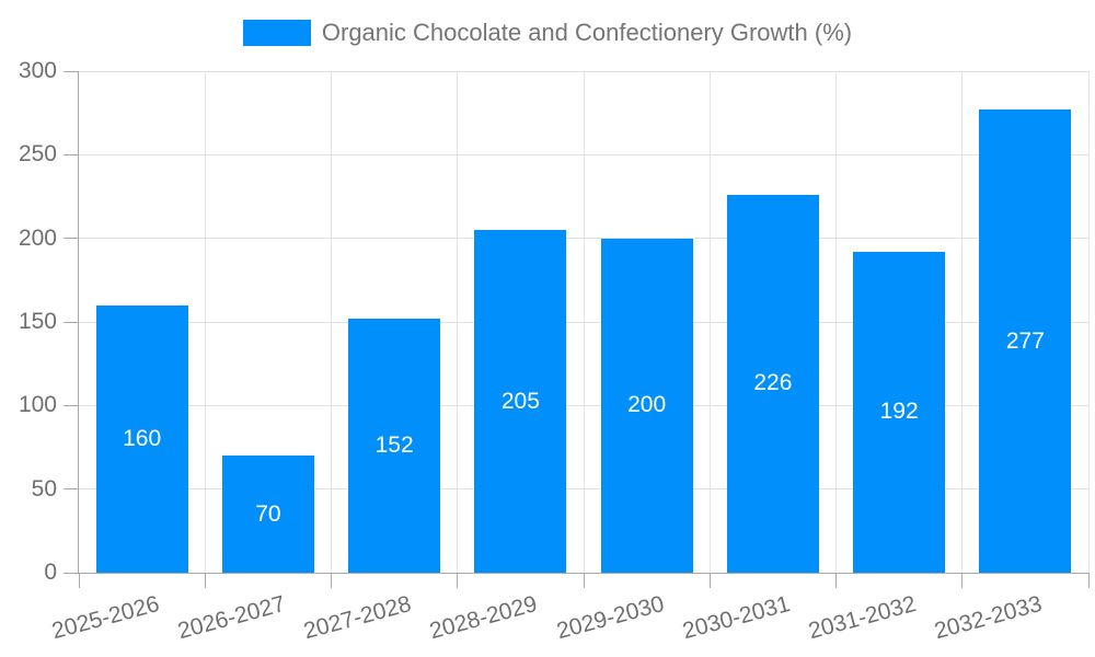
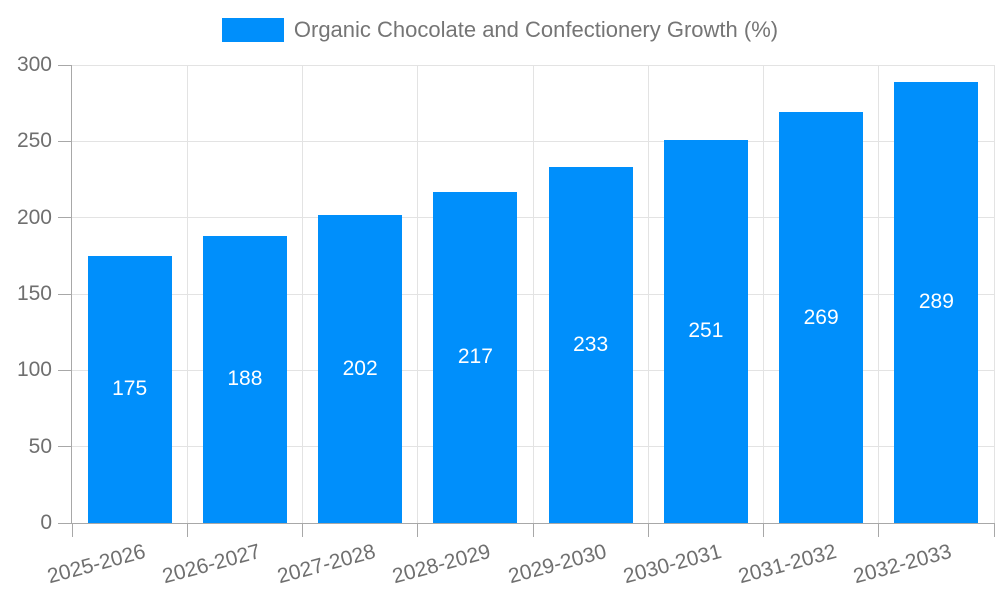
2025-2026: 160 -> 175
2026-2027: 70 -> 188
2027-2028: 152 -> 202
2028-2029: 205 -> 217
2029-2030: 200 -> 233
2030-2031: 226 -> 251
2031-2032: 192 -> 269
2032-2033: 277 -> 289
